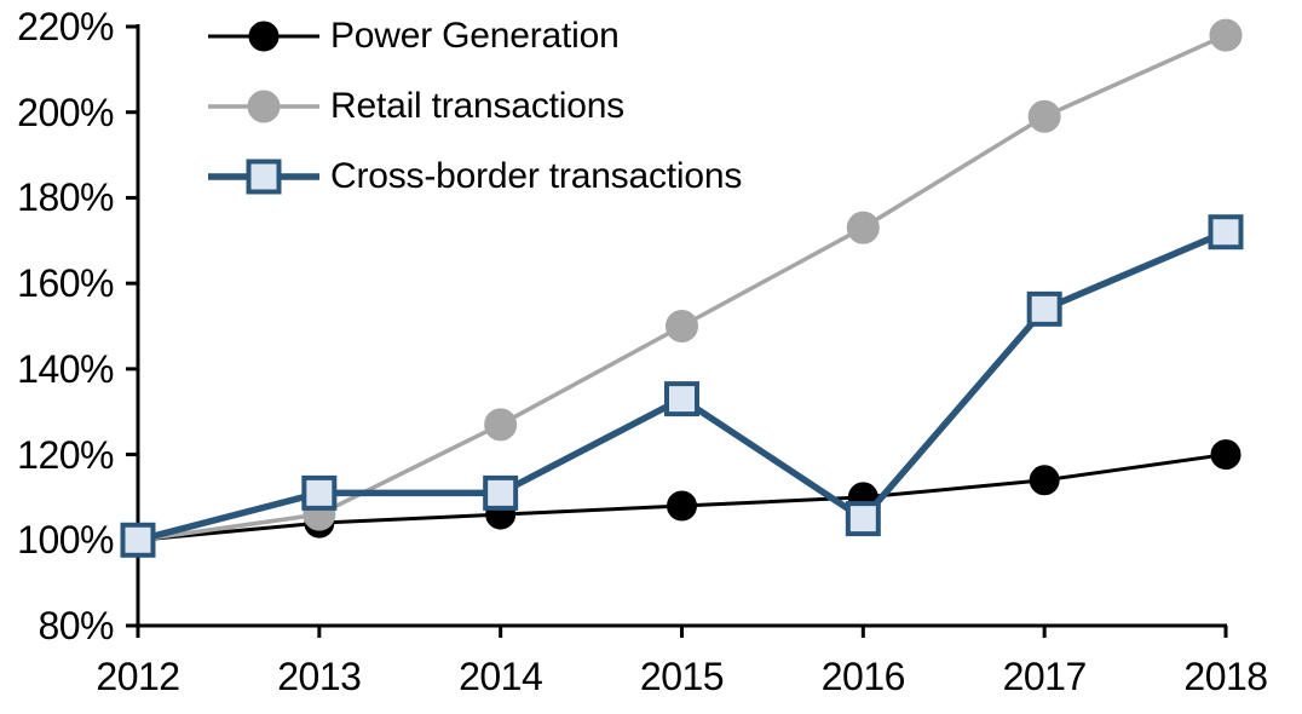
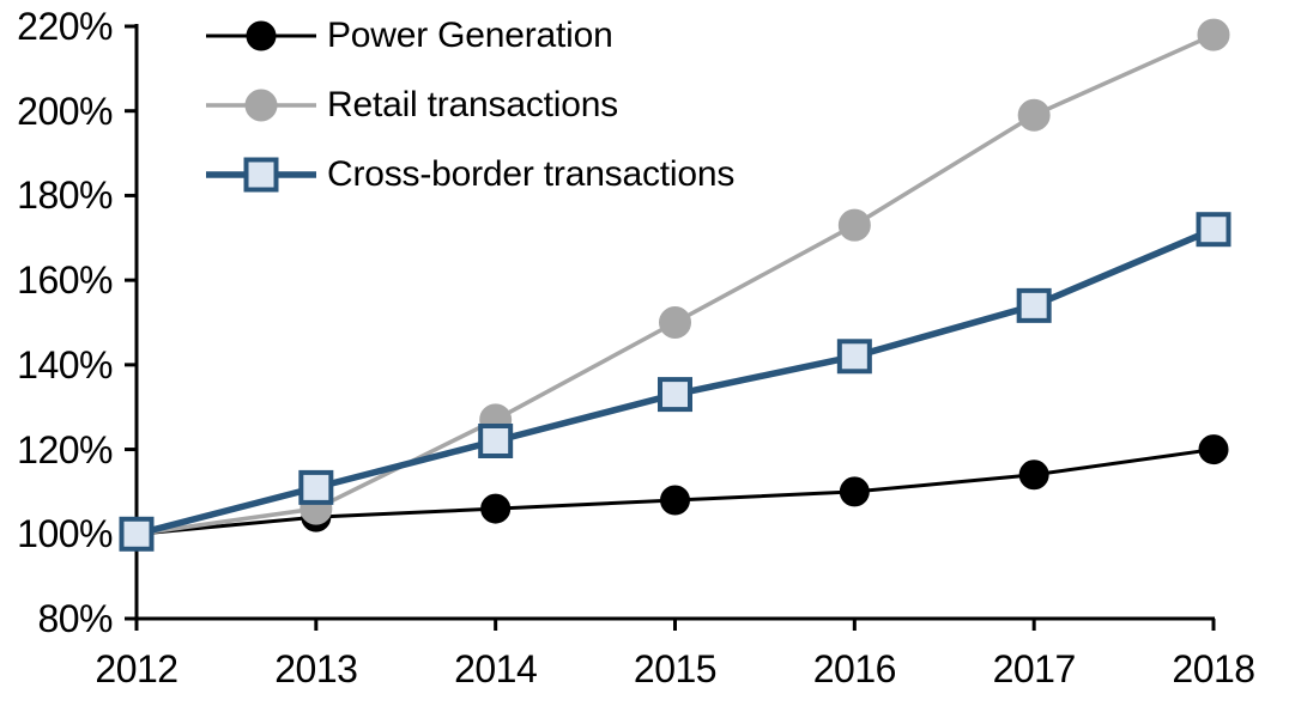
Cross-border transactions/2014: 111% -> 122%
Cross-border transactions/2016: 105% -> 142%
